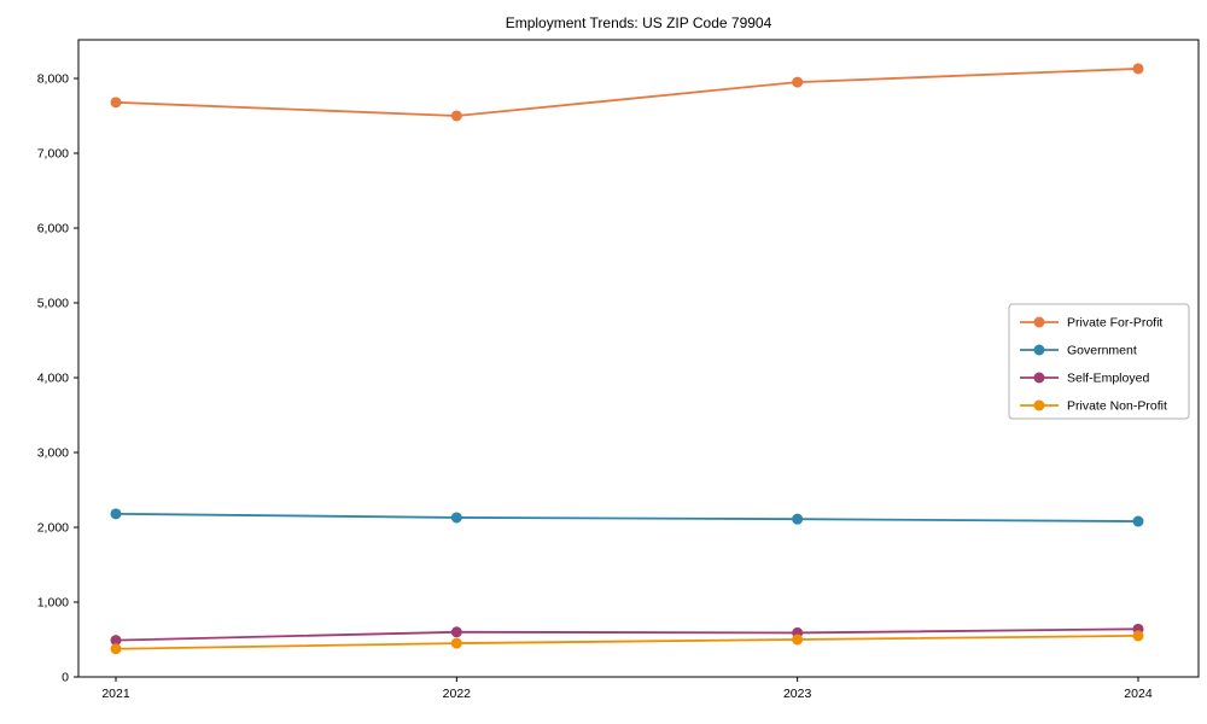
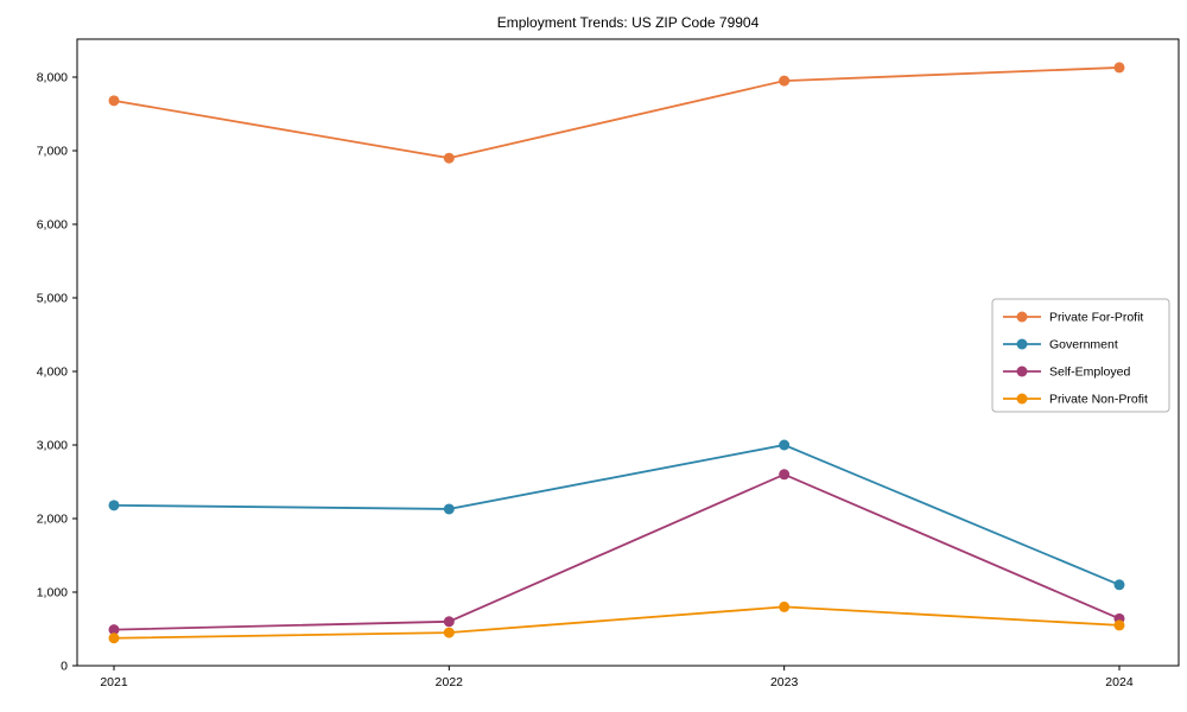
Private For-Profit/2022: 7500 -> 6900
Government/2023: 2100 -> 3000
Self-Employed/2023: 600 -> 2600
Private Non-Profit/2023: 500 -> 800
Government/2024: 2100 -> 1100
